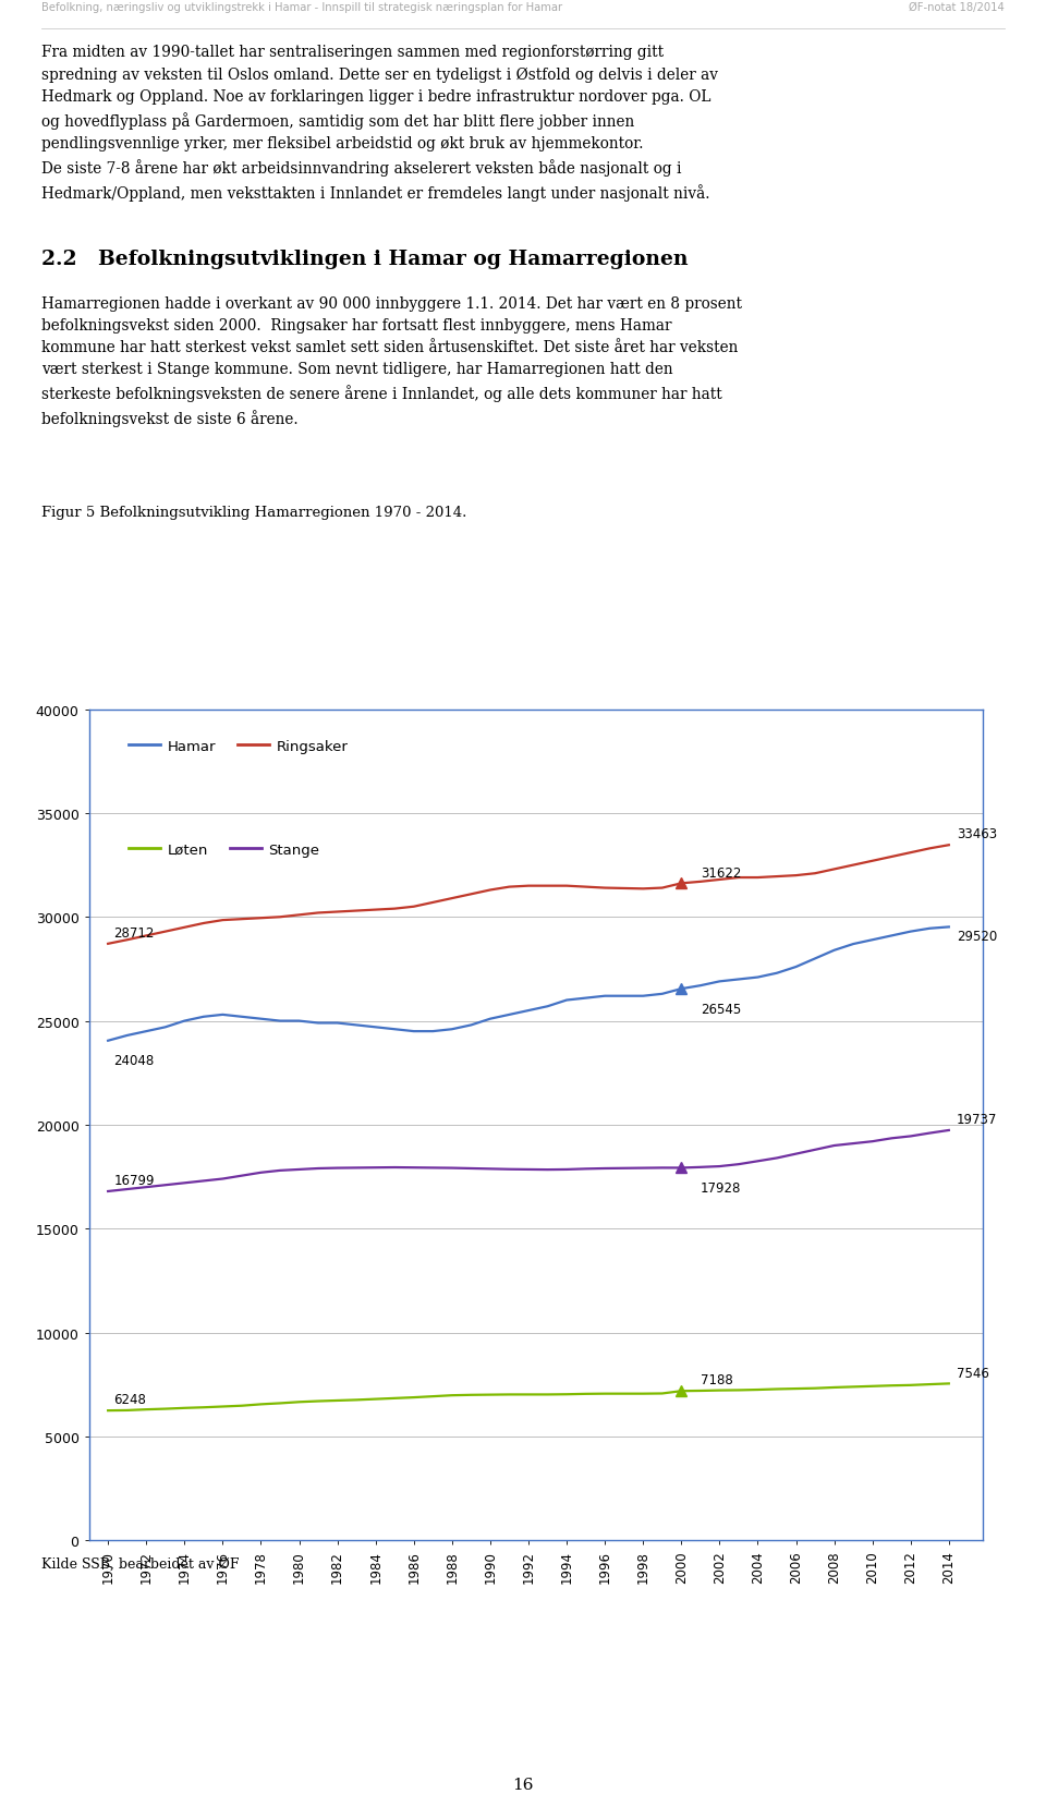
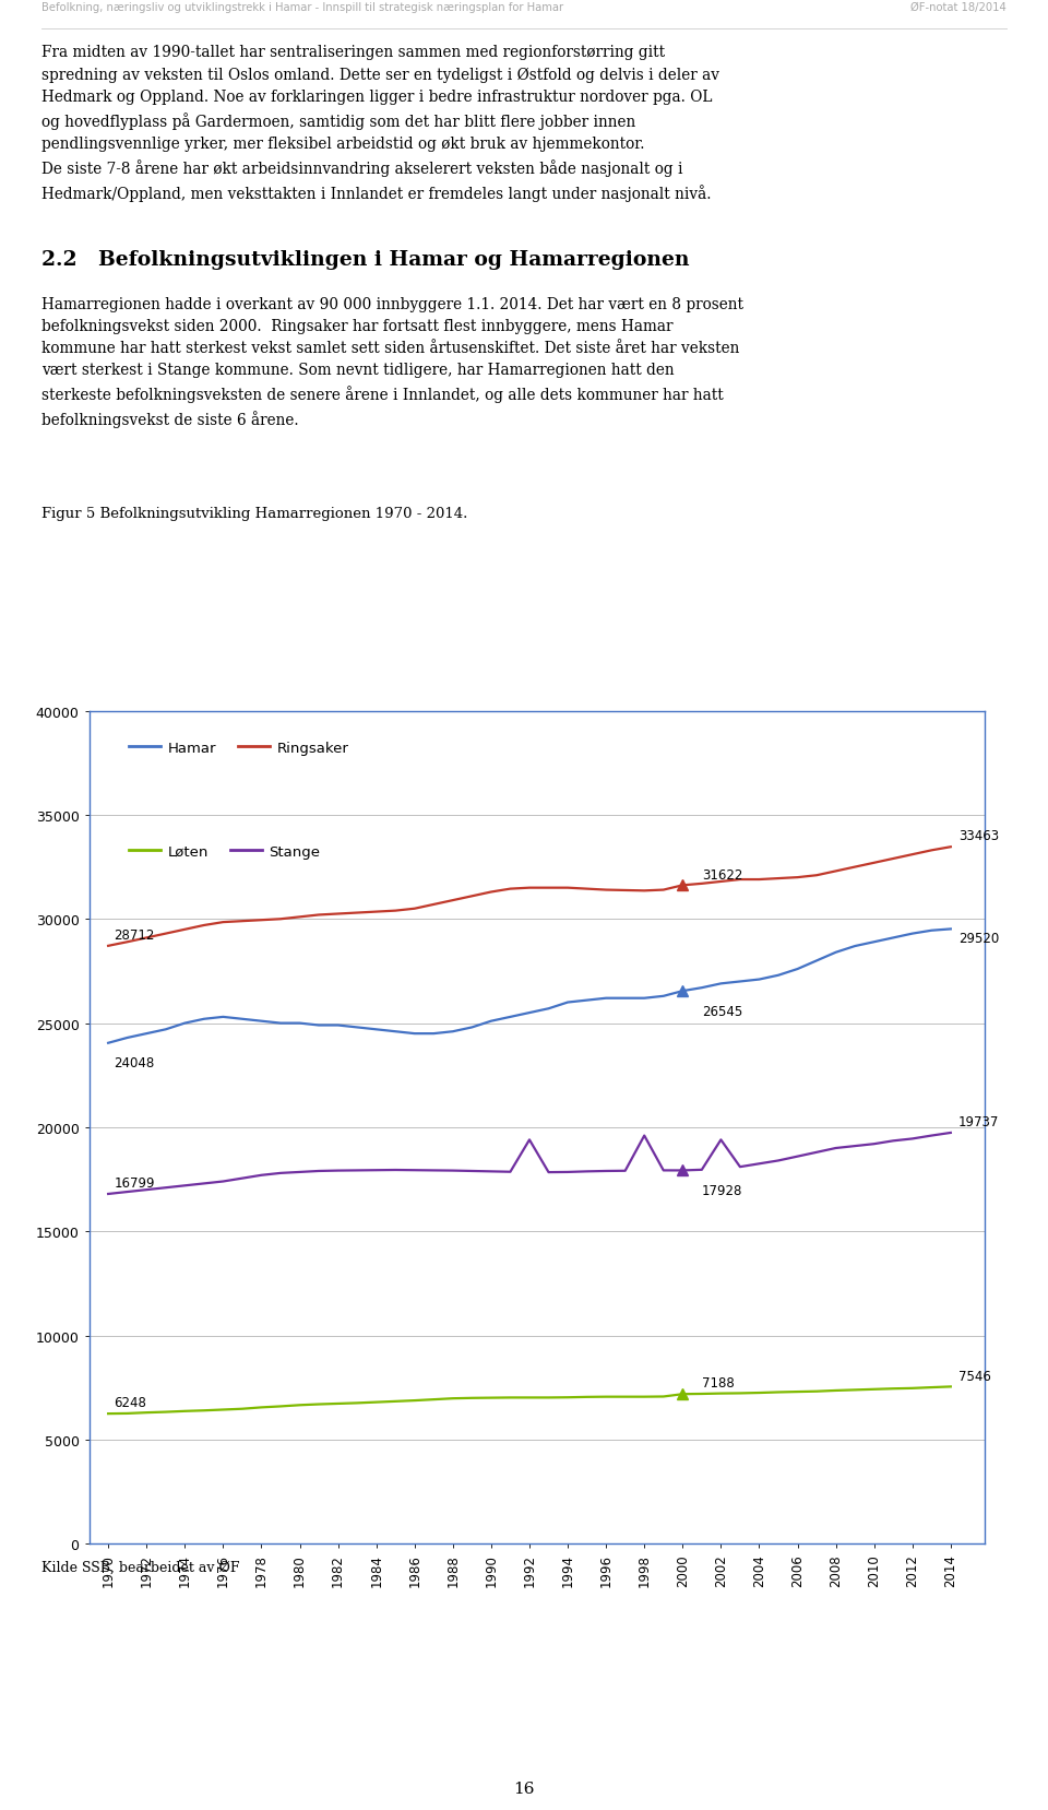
Stange/1992: 17800 -> 19400
Stange/1998: 17900 -> 19600
Stange/2002: 18000 -> 19400
